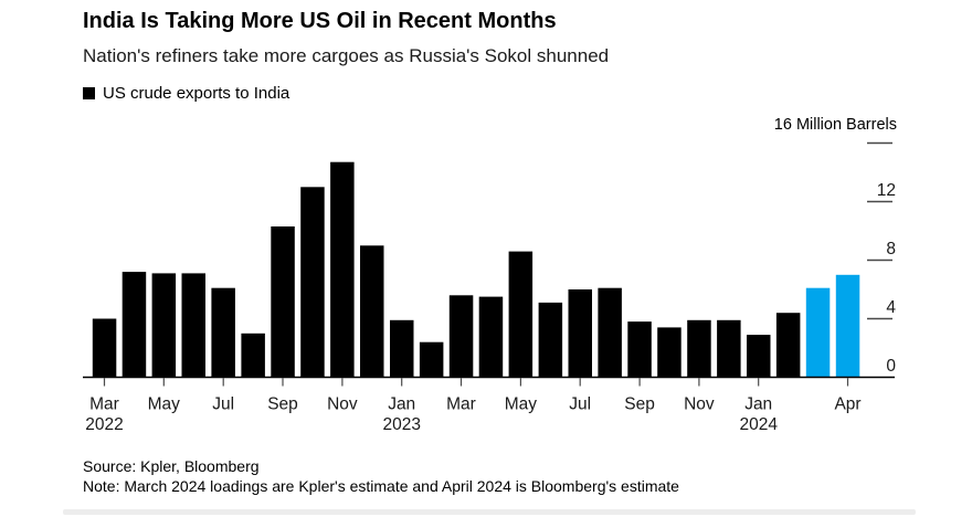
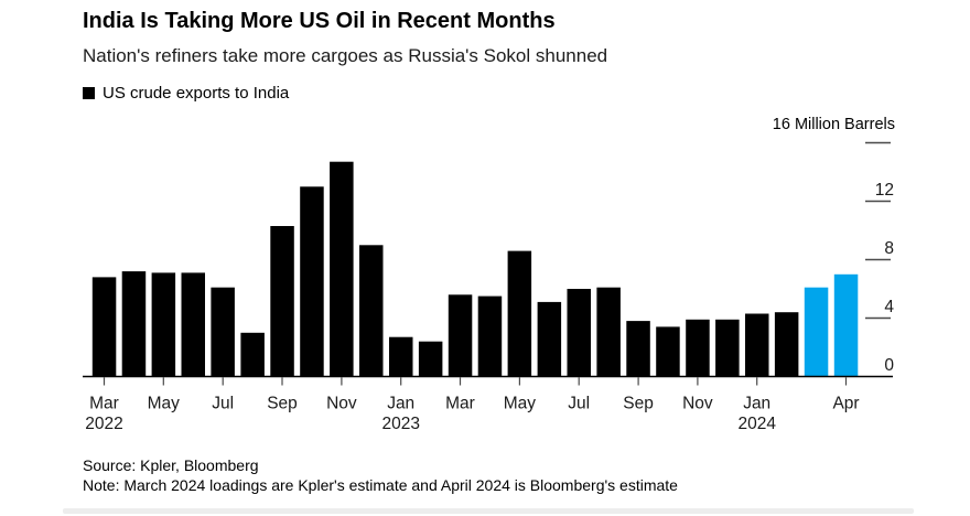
Mar 2022: 4.0 -> 6.8
Jan 2023: 3.9 -> 2.7
Jan 2024: 2.9 -> 4.3
